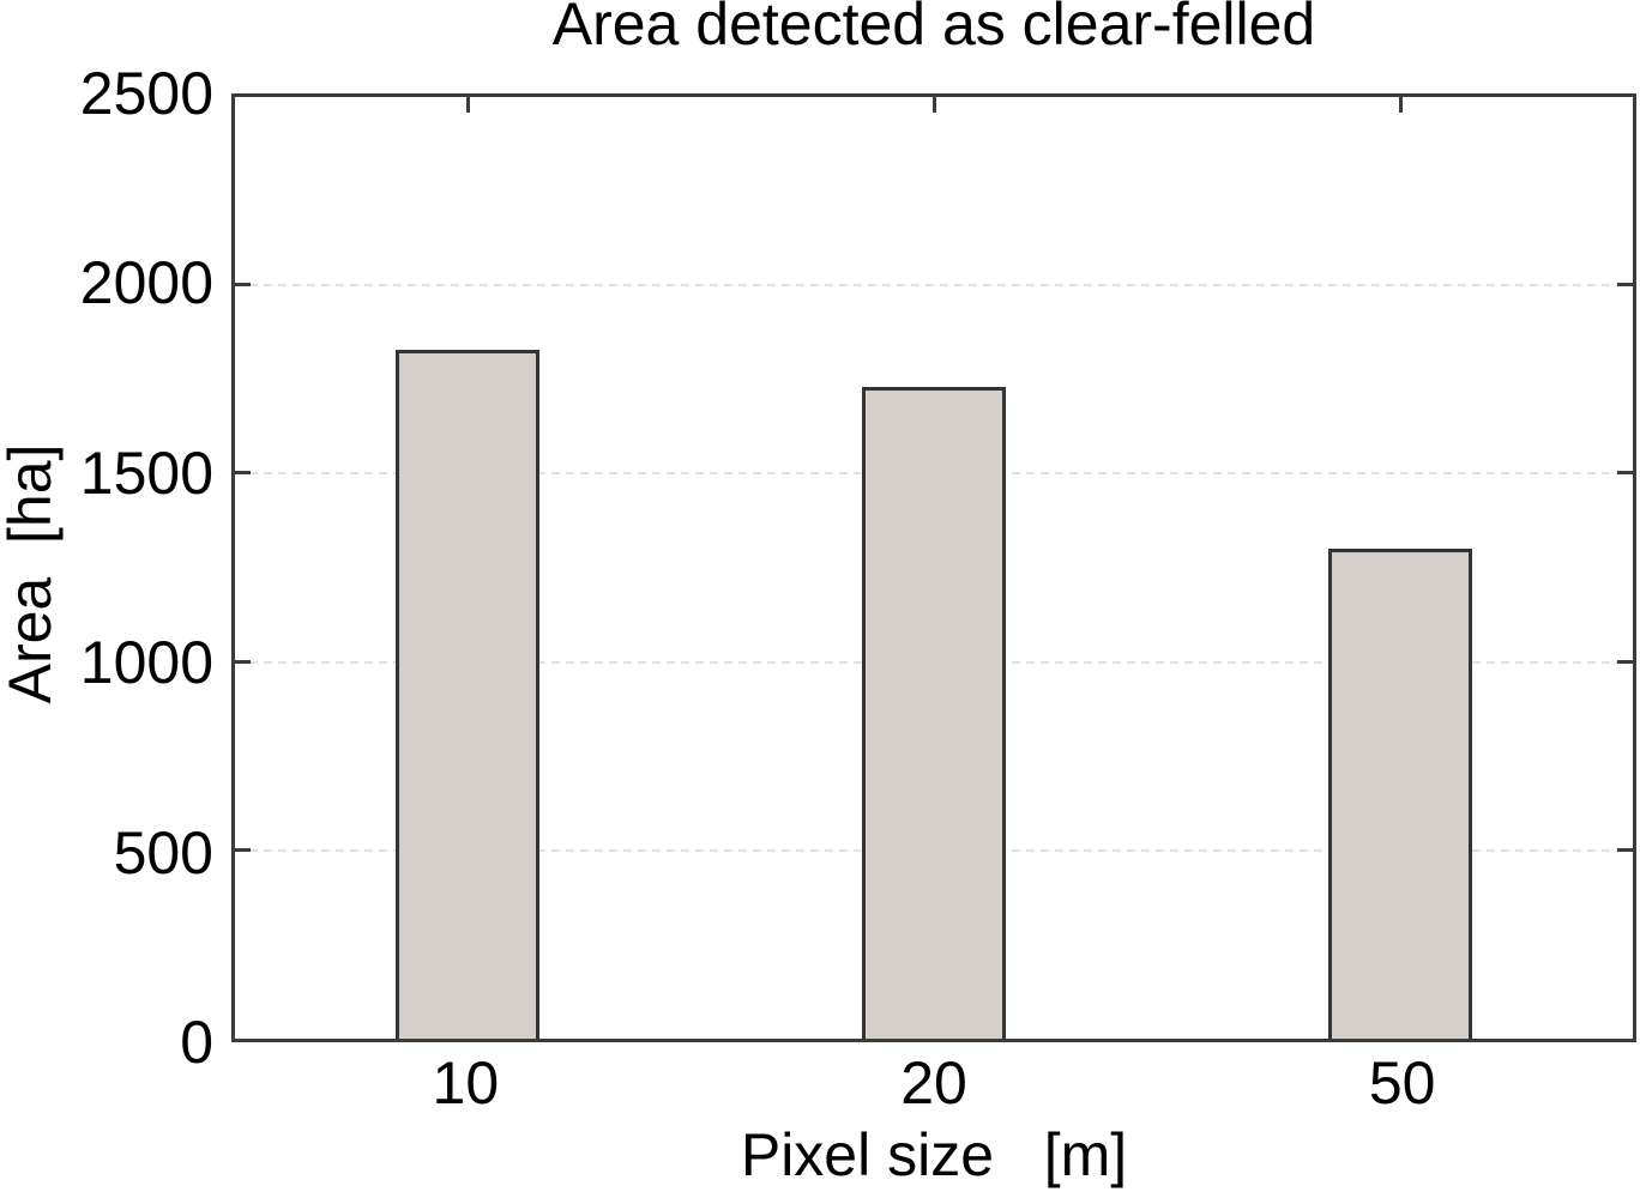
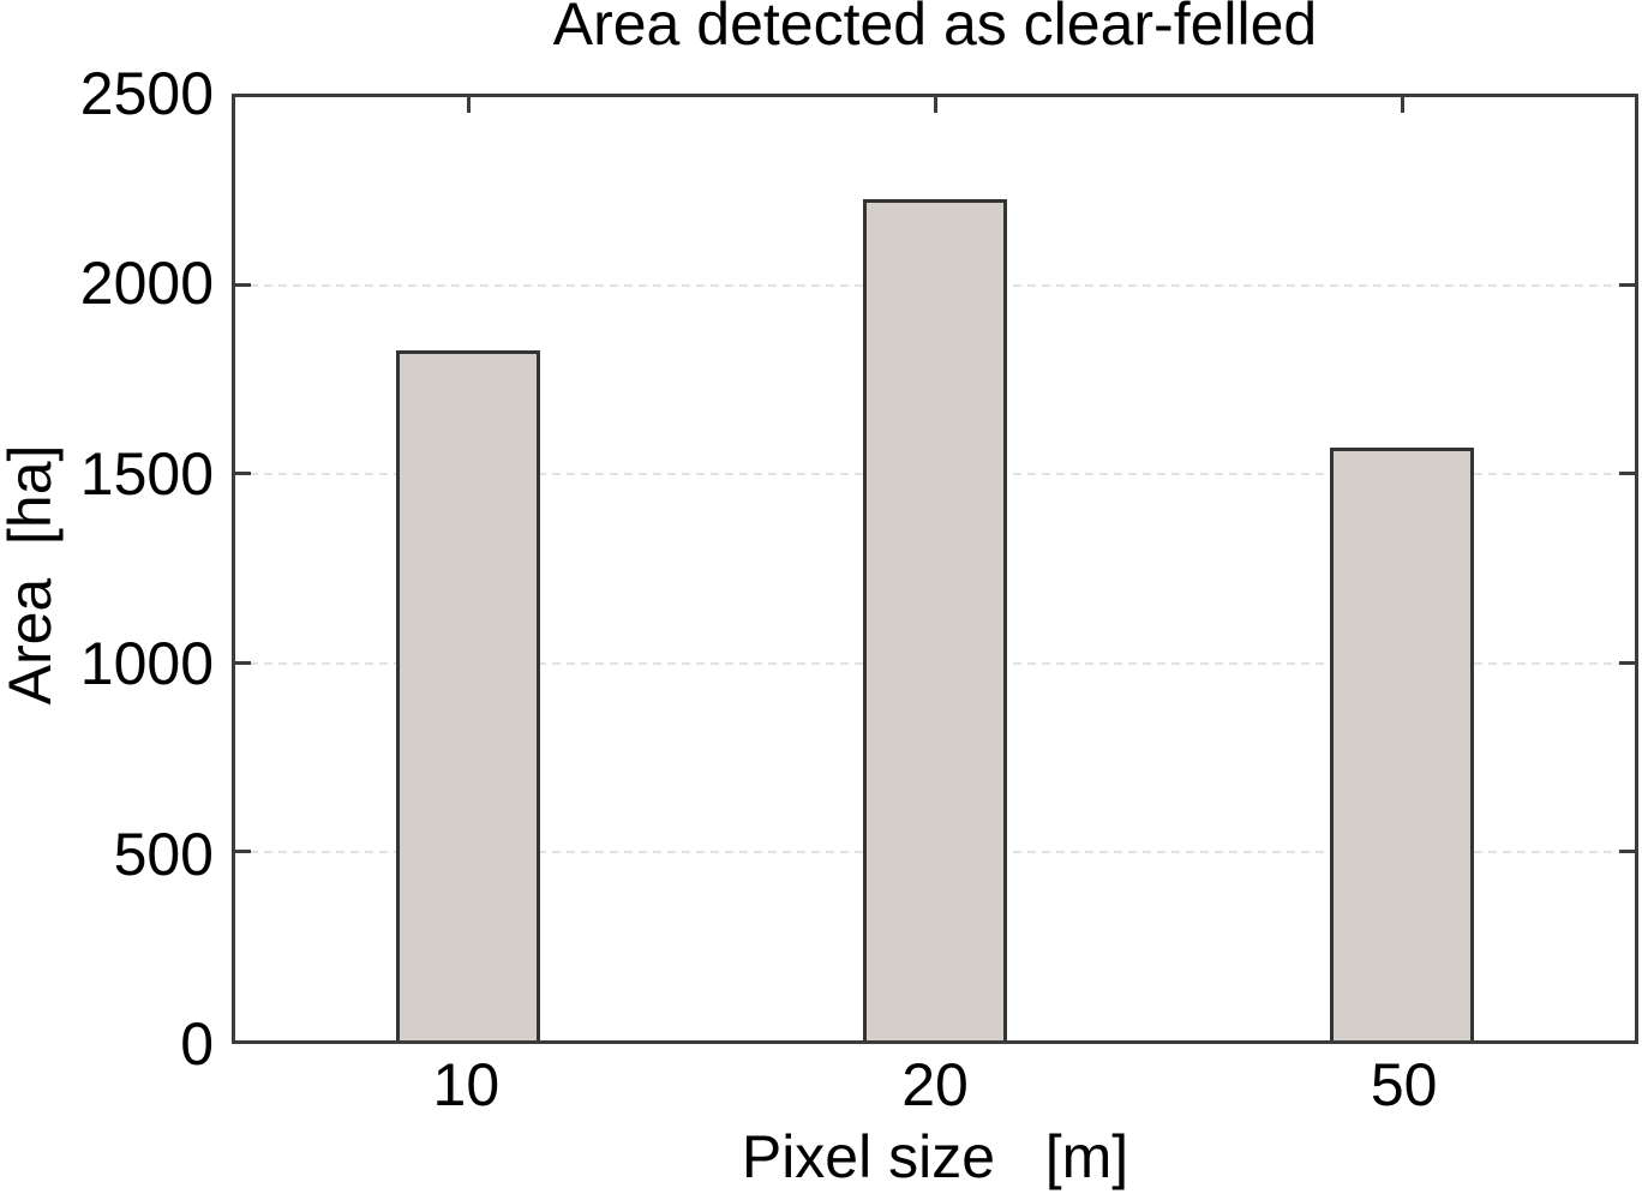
20: 1730 -> 2230
50: 1300 -> 1570
